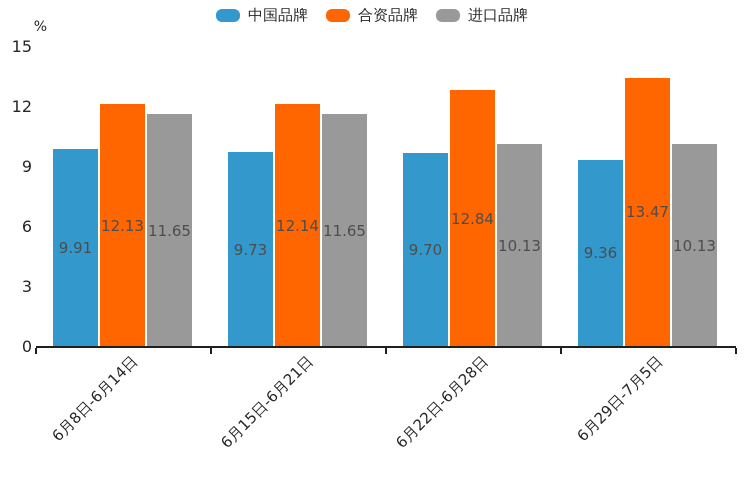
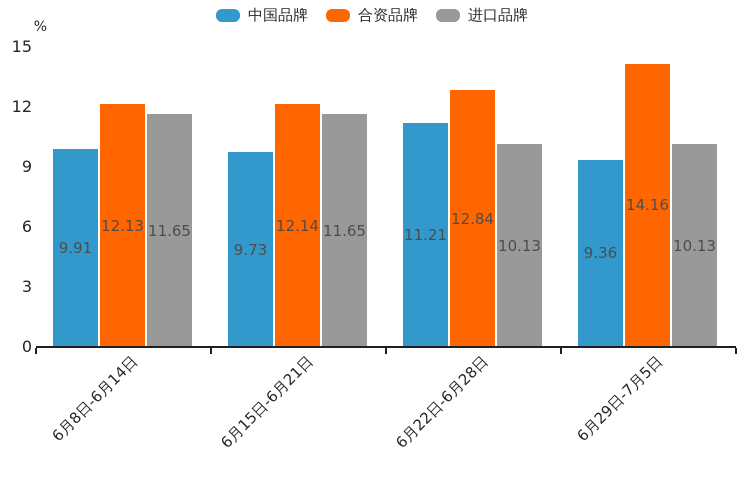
中国品牌/6月22日-6月28日: 9.70 -> 11.21
合资品牌/6月29日-7月5日: 13.47 -> 14.16
